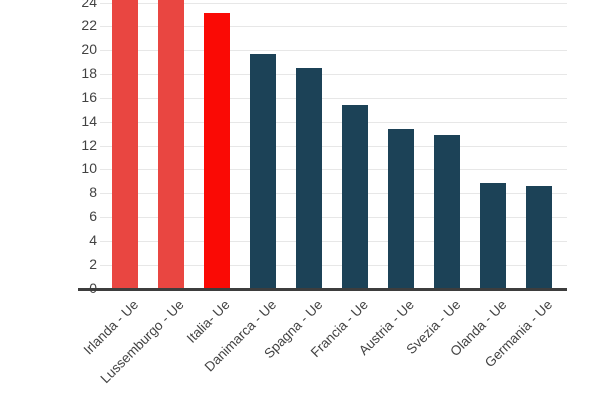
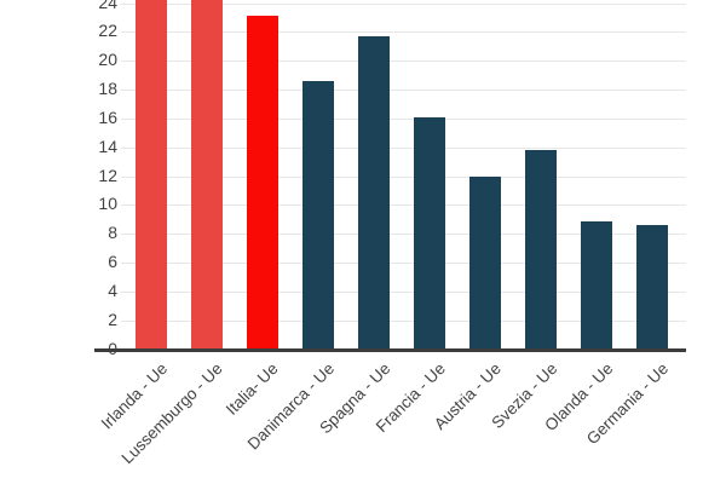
Danimarca - Ue: 19.7 -> 18.6
Spagna - Ue: 18.5 -> 21.7
Francia - Ue: 15.4 -> 16.1
Austria - Ue: 13.4 -> 12.0
Svezia - Ue: 12.9 -> 13.8
